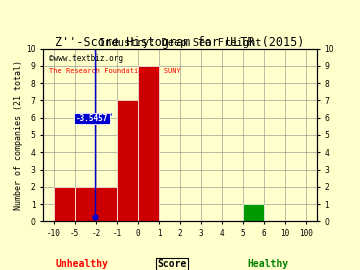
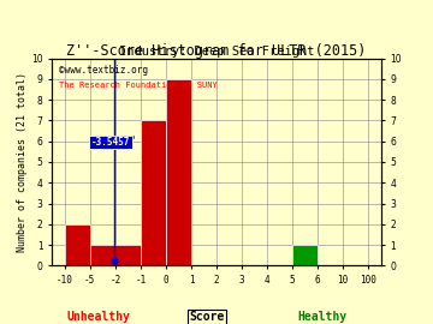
-2: 2 -> 1
